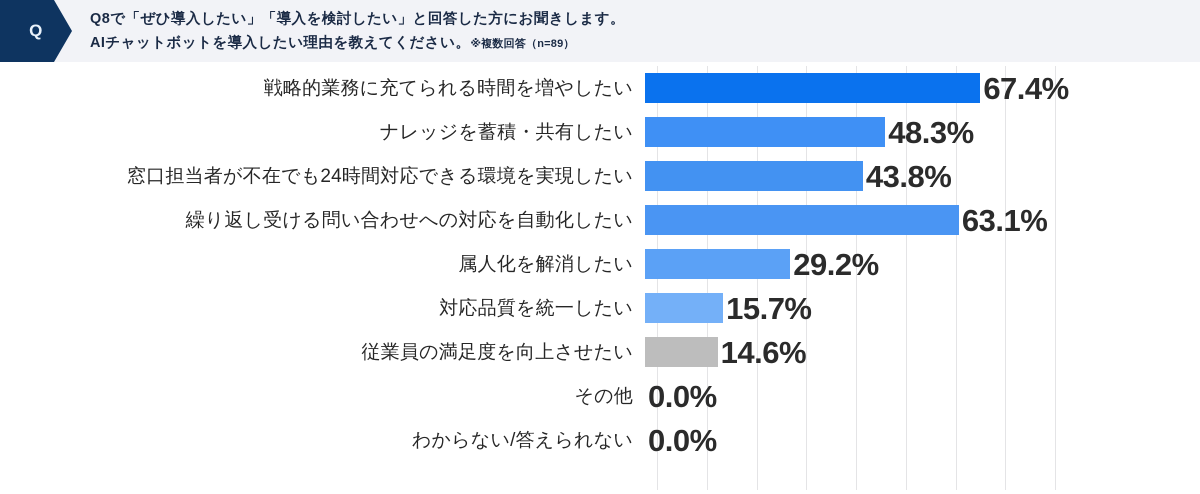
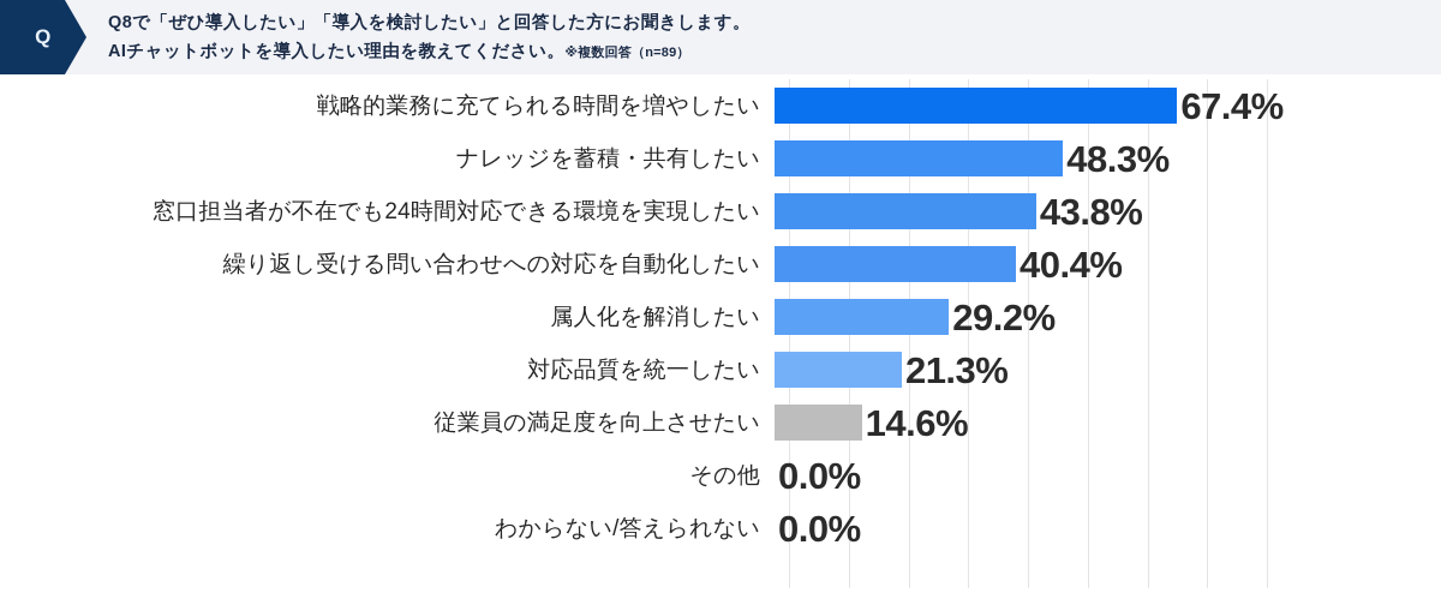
繰り返し受ける問い合わせへの対応を自動化したい: 63.1% -> 40.4%
対応品質を統一したい: 15.7% -> 21.3%
